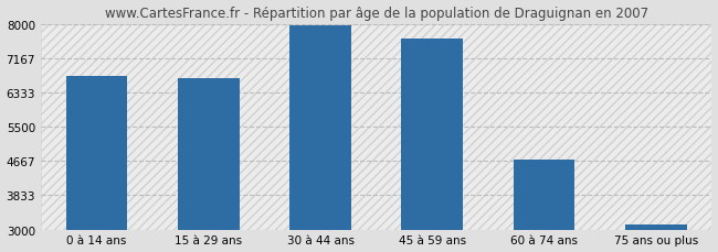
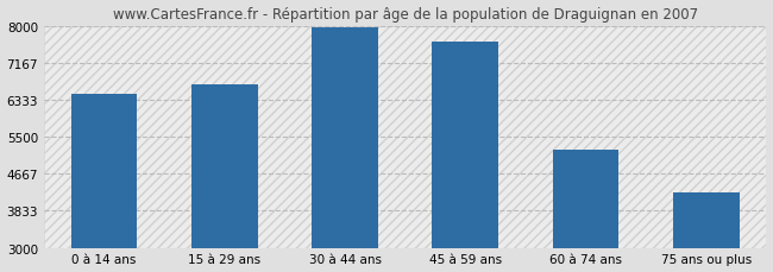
0 à 14 ans: 6720 -> 6450
60 à 74 ans: 4700 -> 5200
75 ans ou plus: 3130 -> 4250
